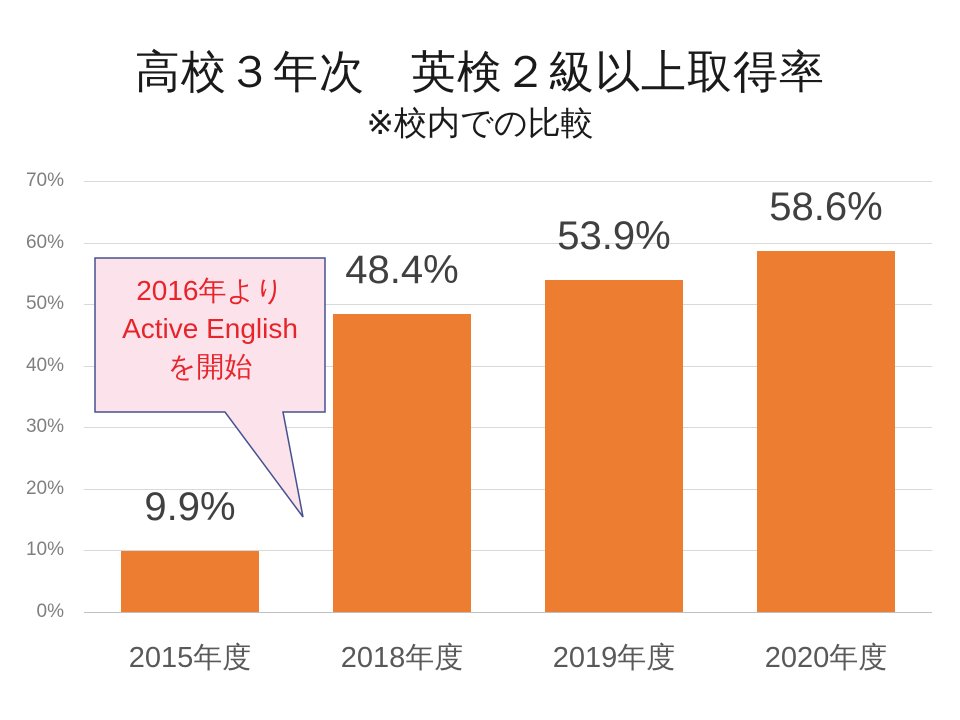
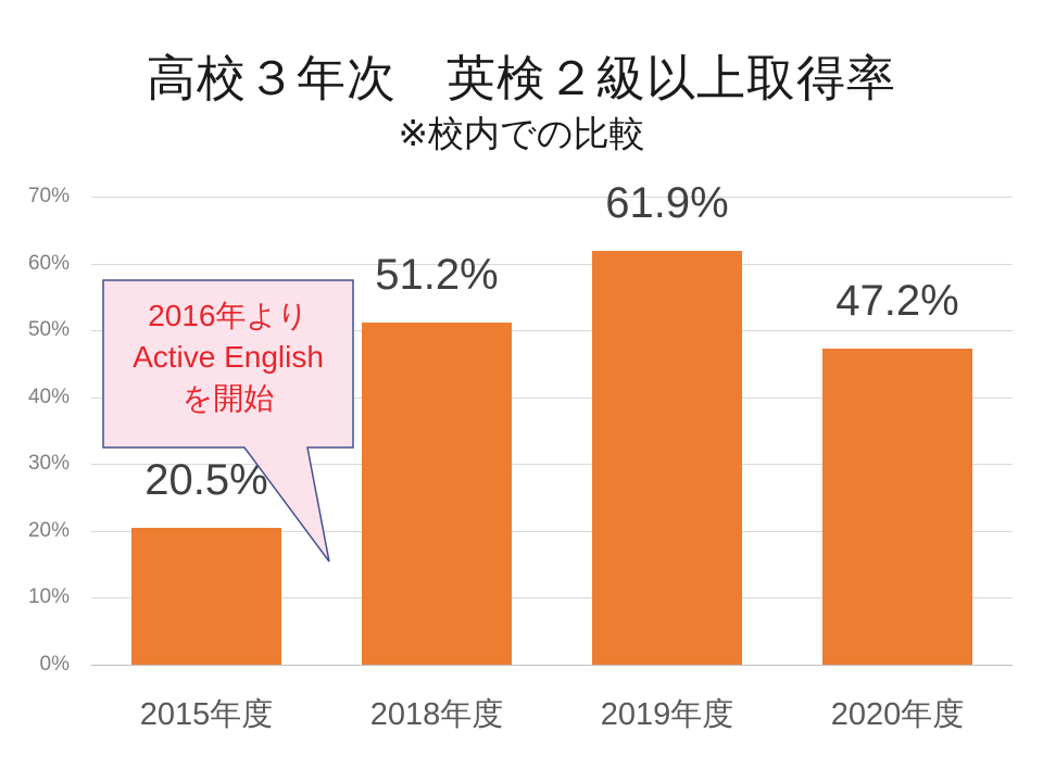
2015年度: 9.9% -> 20.5%
2018年度: 48.4% -> 51.2%
2019年度: 53.9% -> 61.9%
2020年度: 58.6% -> 47.2%
